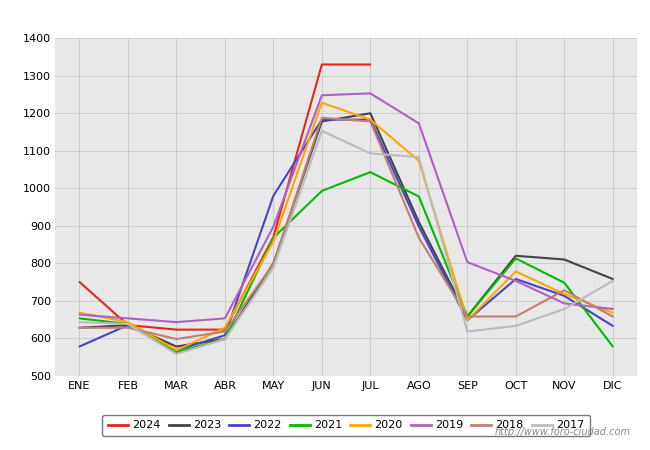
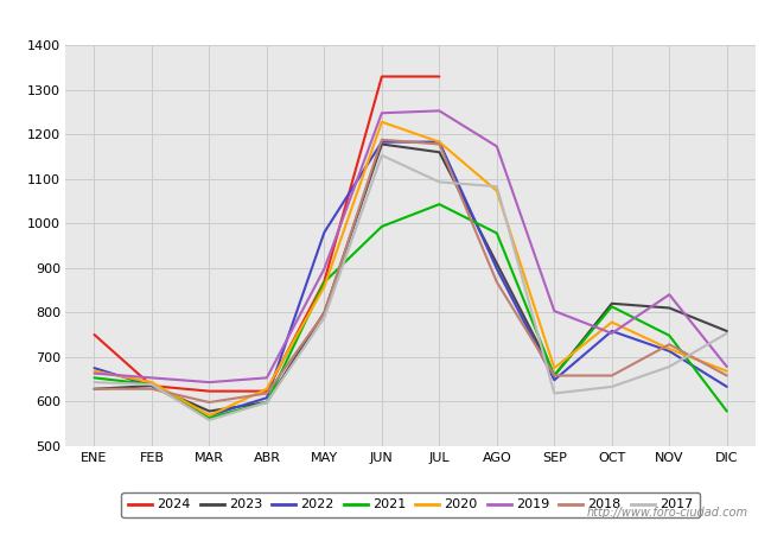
2022/ENE: 578 -> 675
2023/JUL: 1200 -> 1160
2020/SEP: 648 -> 675
2019/NOV: 693 -> 840
